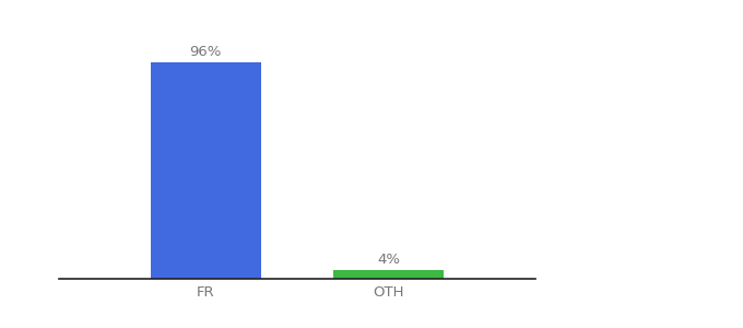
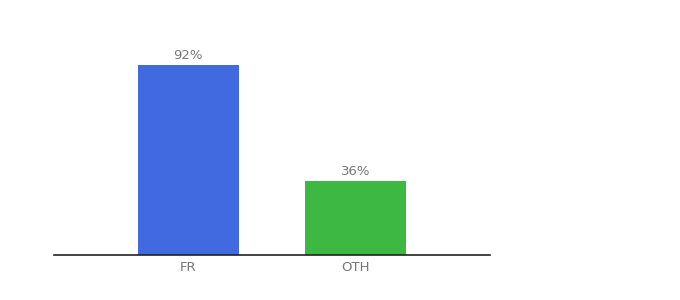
FR: 96% -> 92%
OTH: 4% -> 36%
